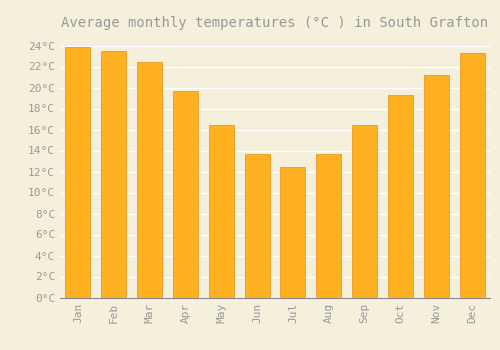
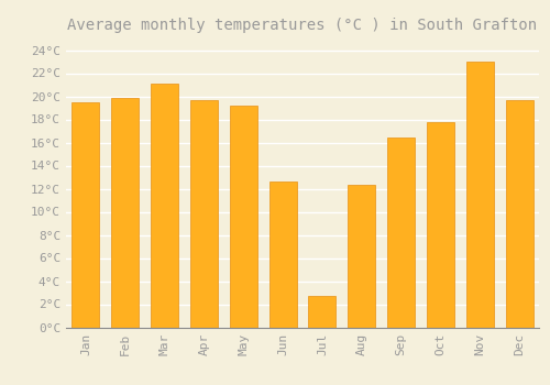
Jan: 23.9°C -> 19.5°C
Feb: 23.5°C -> 19.9°C
Mar: 22.4°C -> 21.1°C
May: 16.4°C -> 19.2°C
Jun: 13.7°C -> 12.6°C
Jul: 12.4°C -> 2.7°C
Aug: 13.7°C -> 12.3°C
Oct: 19.3°C -> 17.8°C
Nov: 21.2°C -> 23.0°C
Dec: 23.3°C -> 19.7°C
